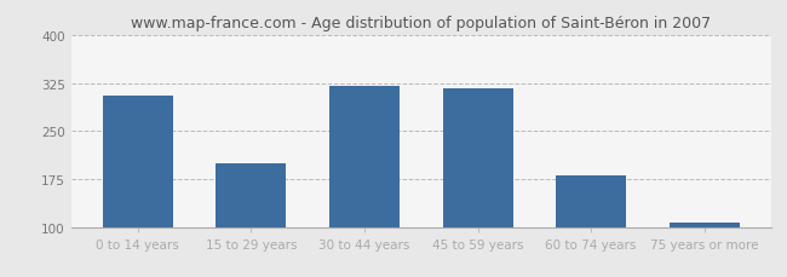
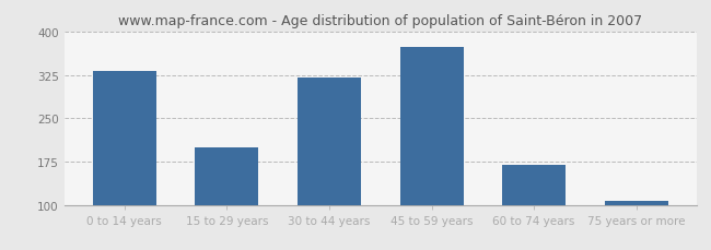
0 to 14 years: 305 -> 332
45 to 59 years: 317 -> 374
60 to 74 years: 181 -> 170
